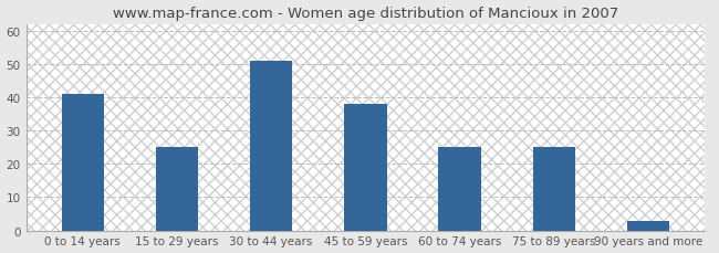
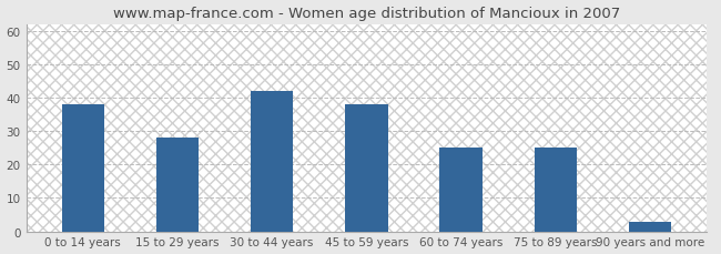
0 to 14 years: 41 -> 38
15 to 29 years: 25 -> 28
30 to 44 years: 51 -> 42
